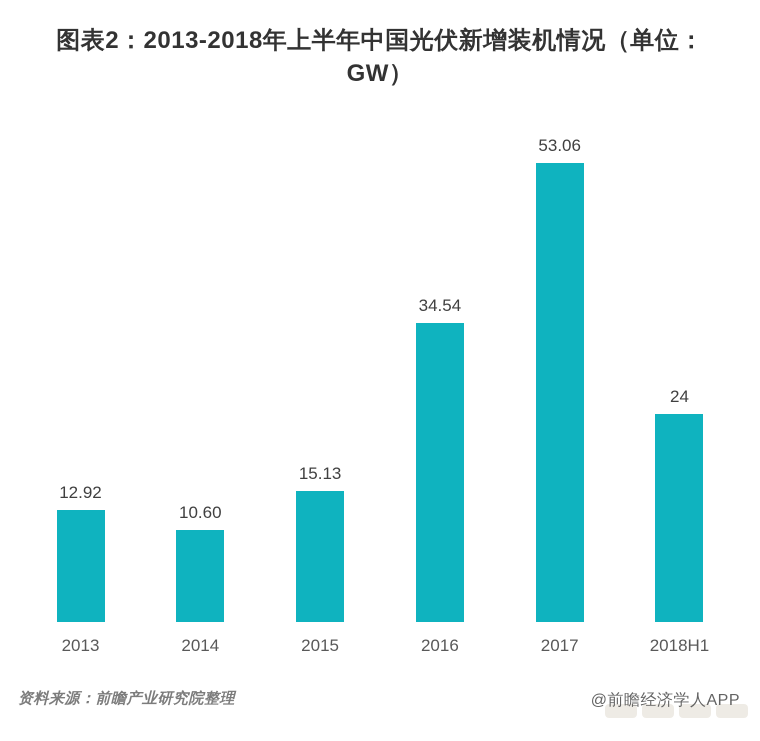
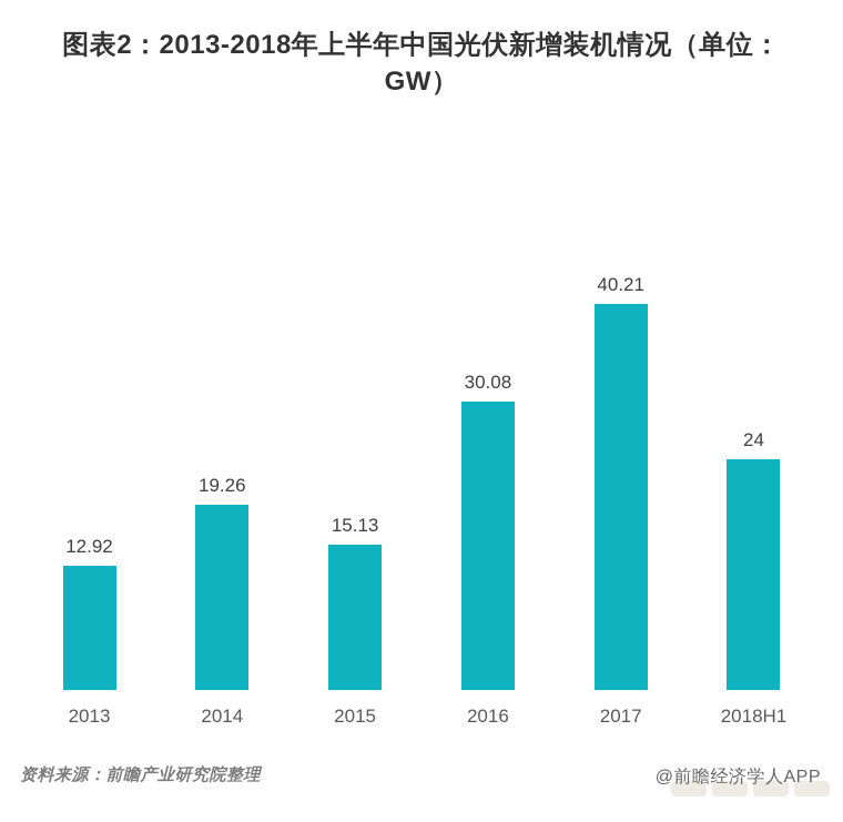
2014: 10.60 -> 19.26
2016: 34.54 -> 30.08
2017: 53.06 -> 40.21
